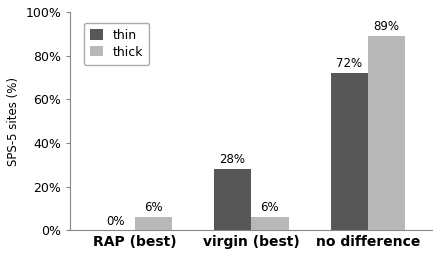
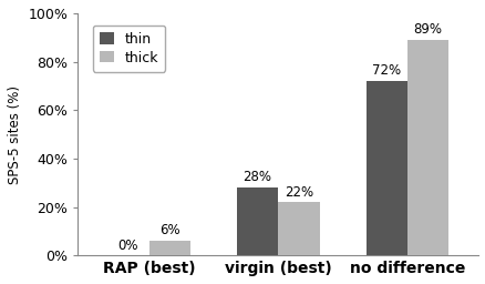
thick/virgin (best): 6% -> 22%
